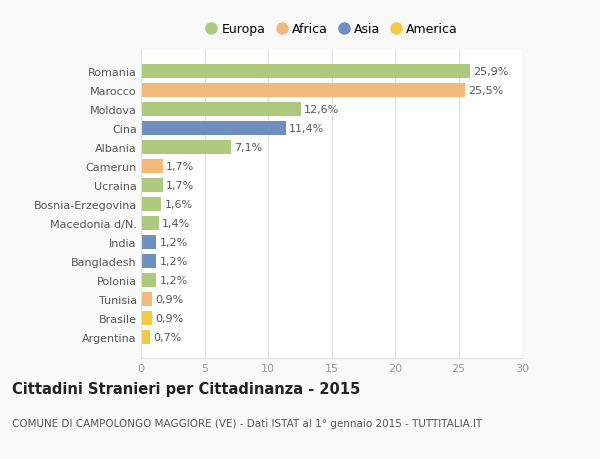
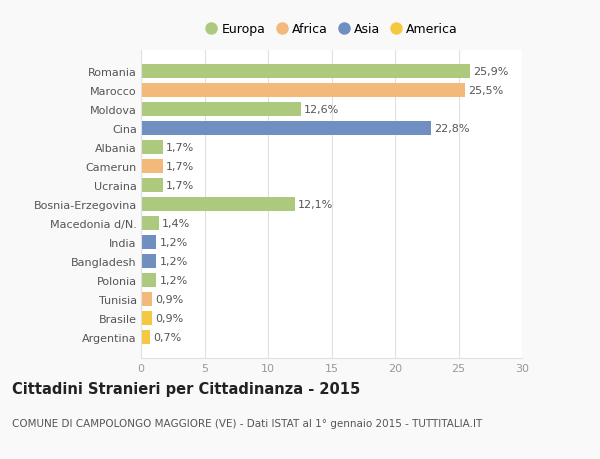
Cina: 11,4% -> 22,8%
Albania: 7,1% -> 1,7%
Bosnia-Erzegovina: 1,6% -> 12,1%
